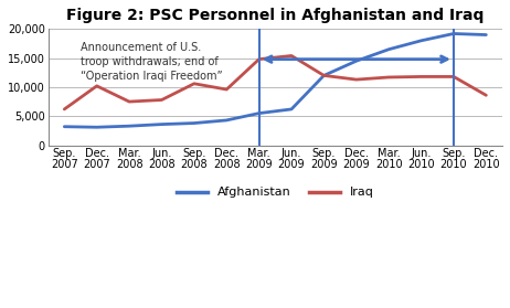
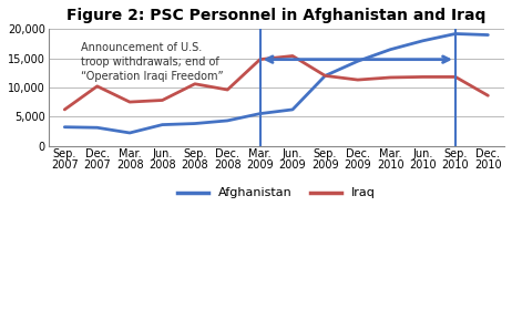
Afghanistan/Mar. 2008: 3,300 -> 2,200
